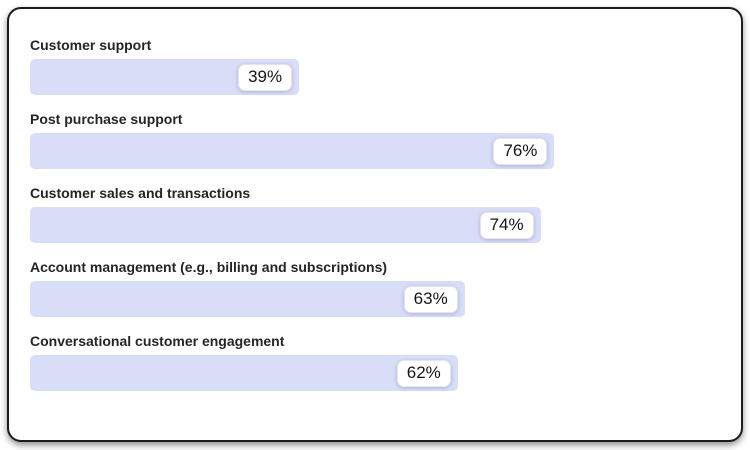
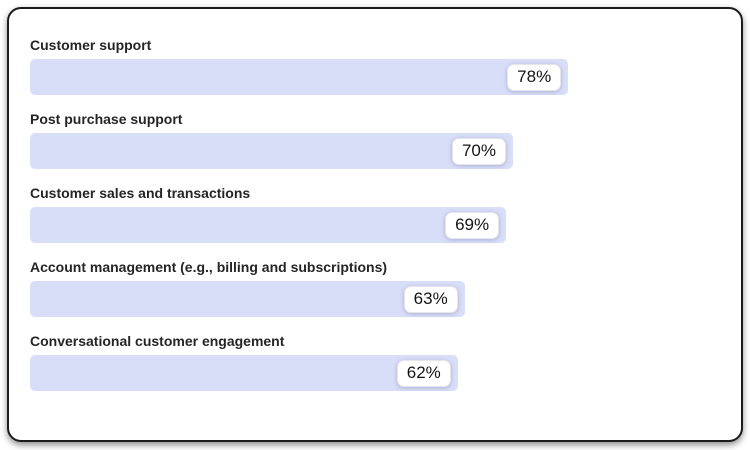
Customer support: 39% -> 78%
Post purchase support: 76% -> 70%
Customer sales and transactions: 74% -> 69%
